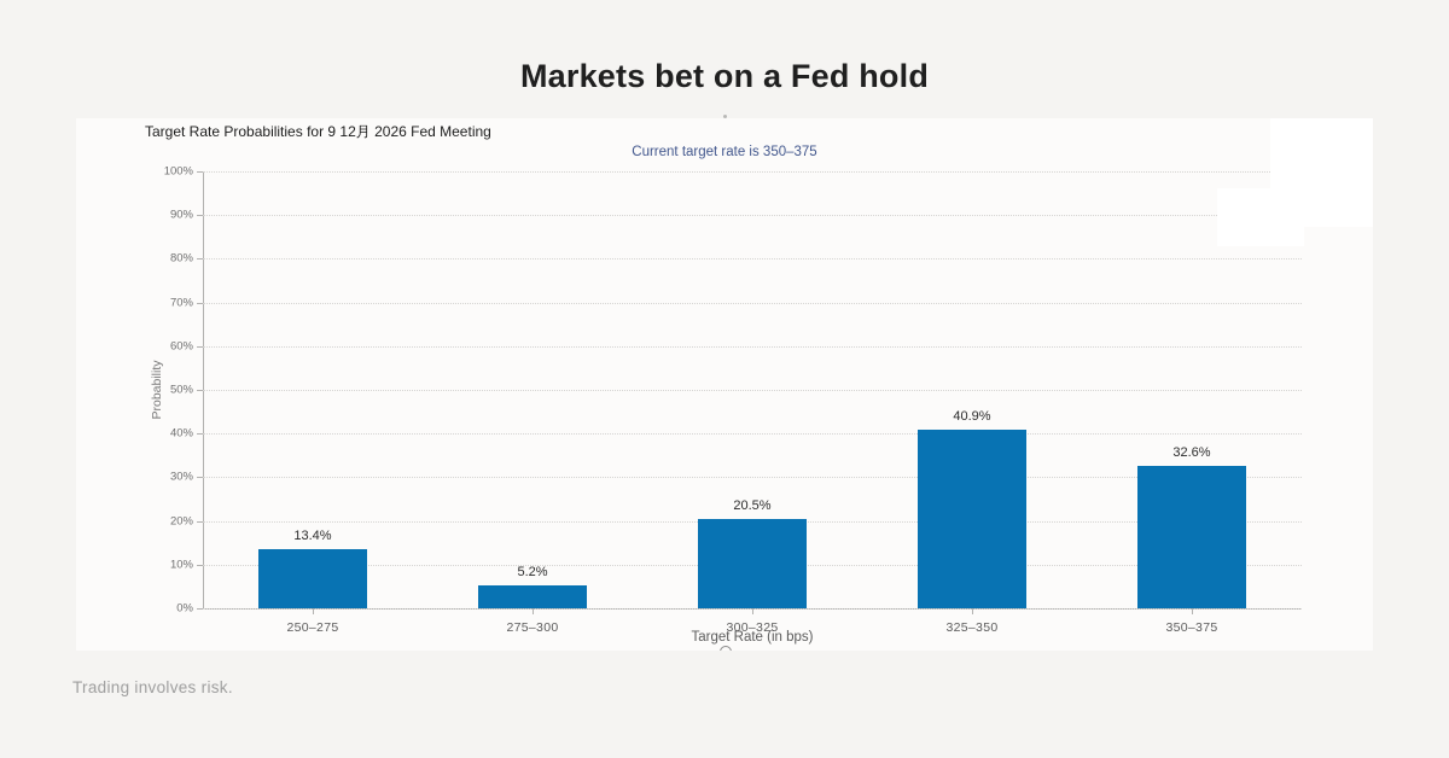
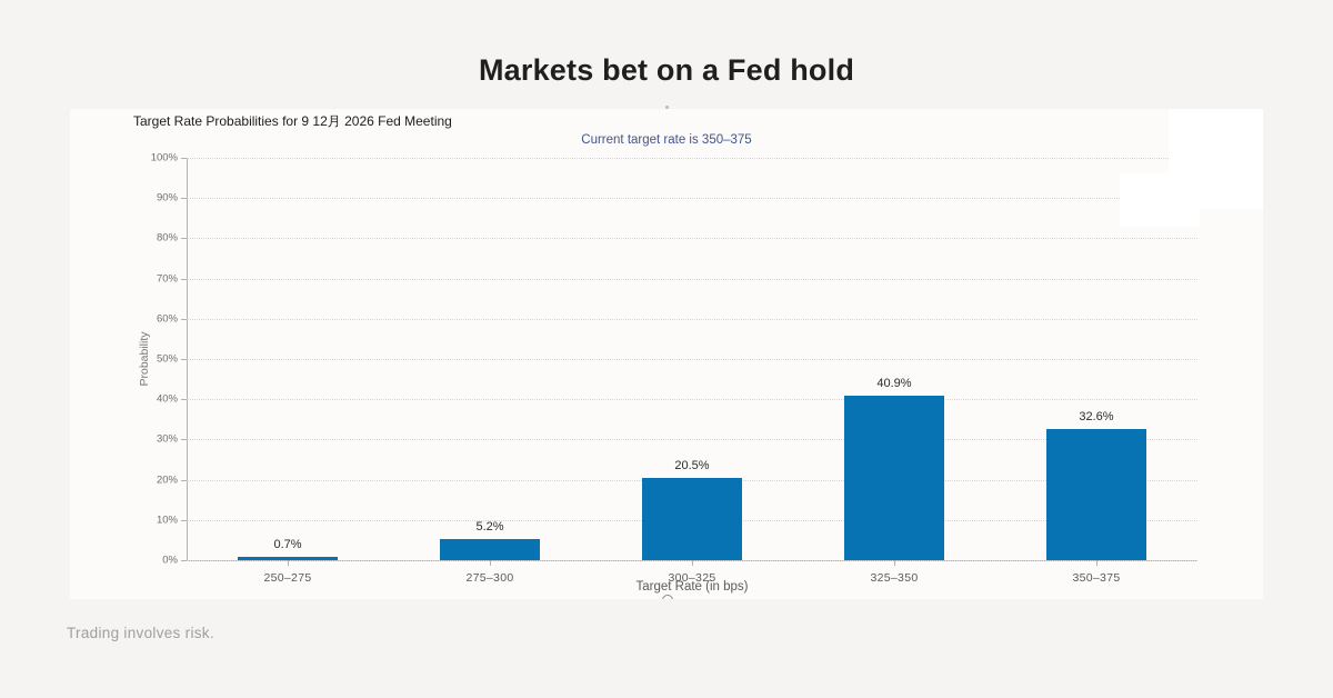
250–275: 13.4% -> 0.7%
